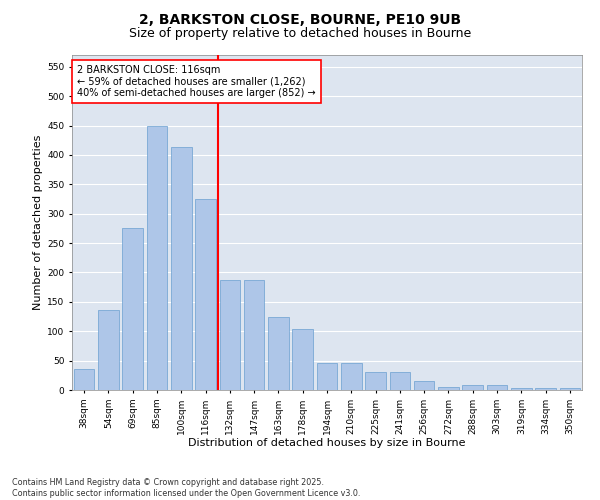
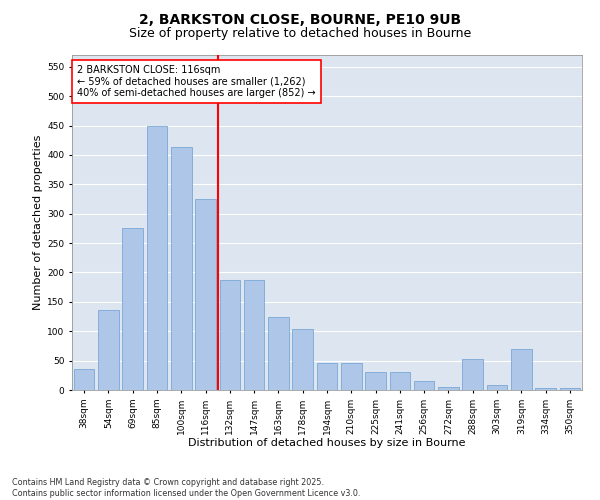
288sqm: 8 -> 52
319sqm: 4 -> 70
